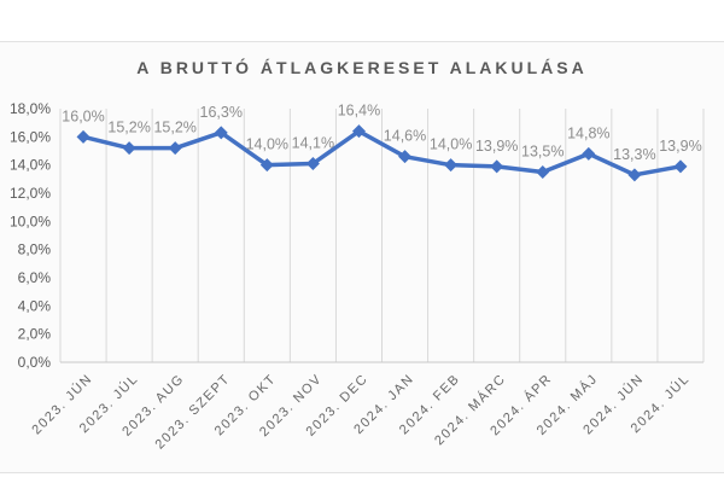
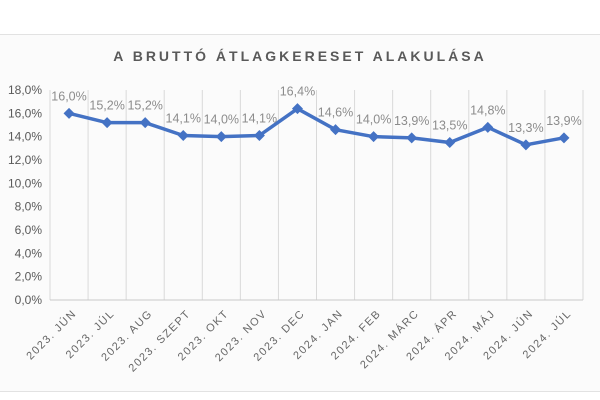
2023. SZEPT: 16,3% -> 14,1%
